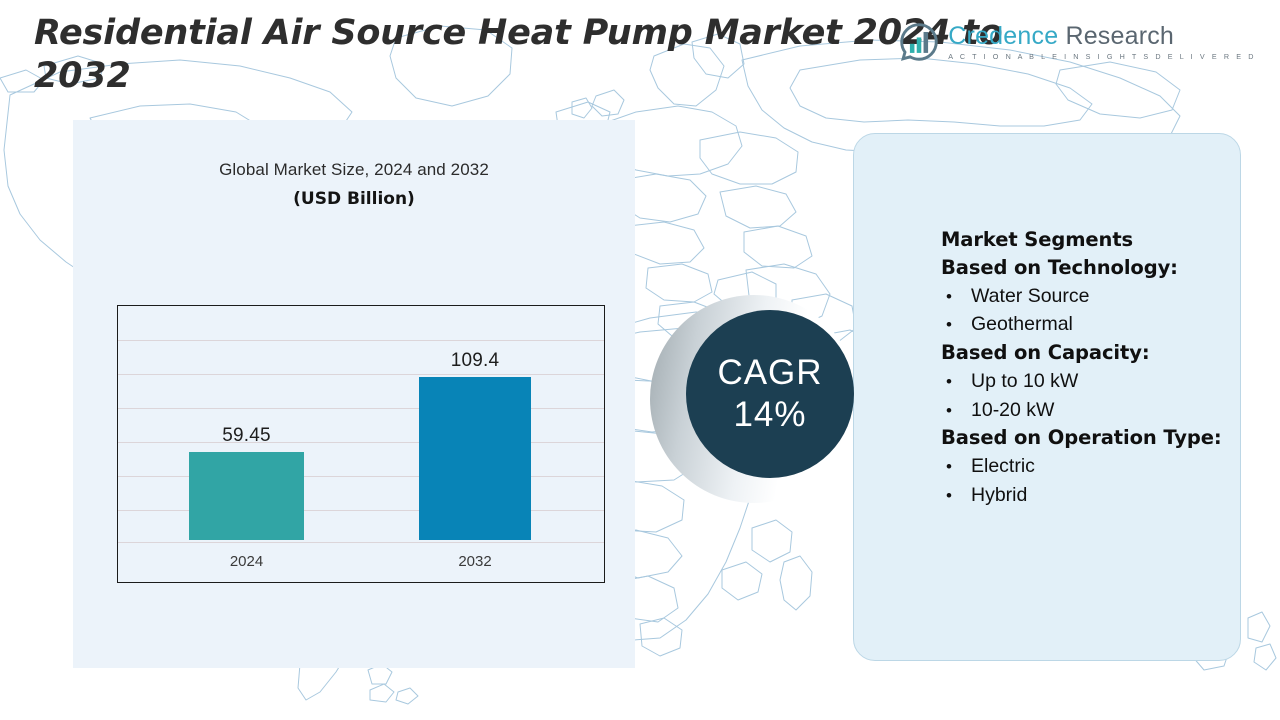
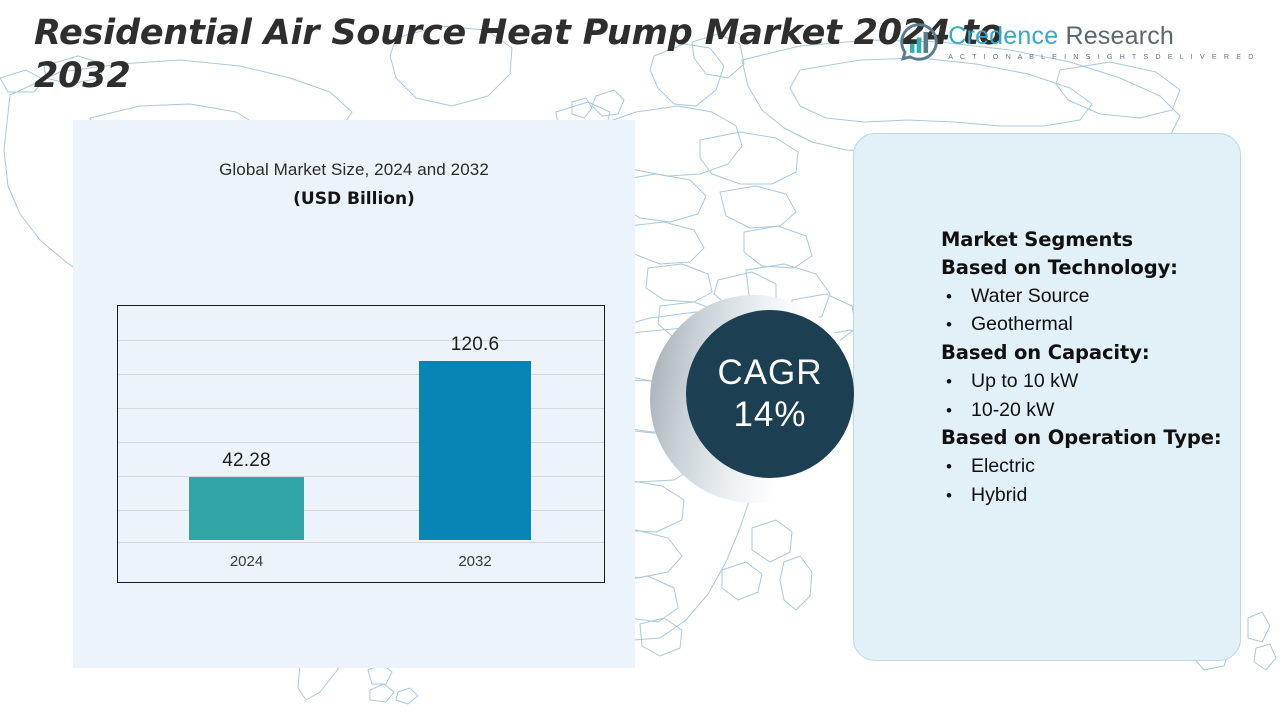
2024: 59.45 -> 42.28
2032: 109.4 -> 120.6
